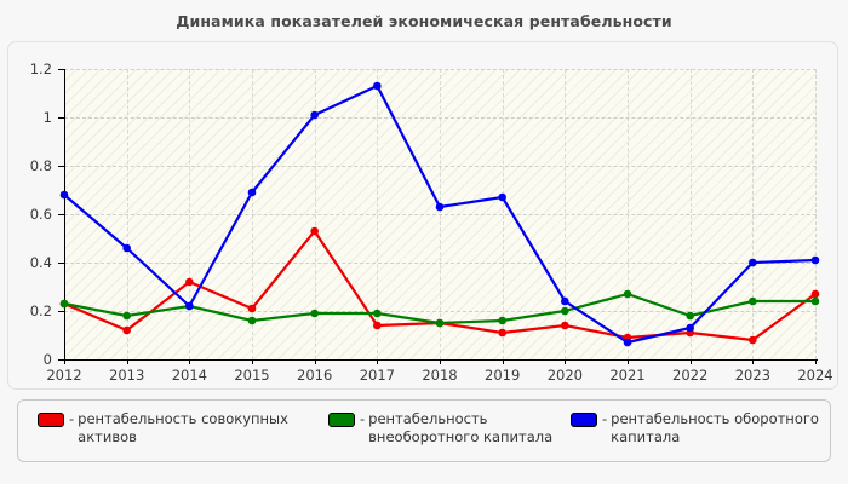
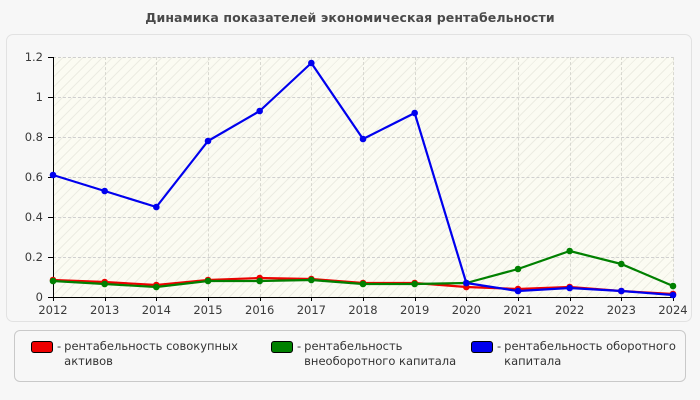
рентабельность совокупных активов/2012: 0.23 -> 0.09
рентабельность внеоборотного капитала/2012: 0.23 -> 0.08
рентабельность оборотного капитала/2012: 0.68 -> 0.61
рентабельность совокупных активов/2013: 0.12 -> 0.07
рентабельность внеоборотного капитала/2013: 0.18 -> 0.07
рентабельность оборотного капитала/2013: 0.46 -> 0.53
рентабельность совокупных активов/2014: 0.32 -> 0.06
рентабельность внеоборотного капитала/2014: 0.22 -> 0.05
рентабельность оборотного капитала/2014: 0.22 -> 0.45
рентабельность совокупных активов/2015: 0.21 -> 0.09
рентабельность внеоборотного капитала/2015: 0.16 -> 0.08
рентабельность оборотного капитала/2015: 0.69 -> 0.78
рентабельность совокупных активов/2016: 0.53 -> 0.10
рентабельность внеоборотного капитала/2016: 0.19 -> 0.08
рентабельность оборотного капитала/2016: 1.01 -> 0.93
рентабельность совокупных активов/2017: 0.14 -> 0.09
рентабельность внеоборотного капитала/2017: 0.19 -> 0.09
рентабельность оборотного капитала/2017: 1.13 -> 1.17
рентабельность совокупных активов/2018: 0.15 -> 0.07
рентабельность внеоборотного капитала/2018: 0.15 -> 0.07
рентабельность оборотного капитала/2018: 0.63 -> 0.79
рентабельность совокупных активов/2019: 0.11 -> 0.07
рентабельность внеоборотного капитала/2019: 0.16 -> 0.07
рентабельность оборотного капитала/2019: 0.67 -> 0.92
рентабельность совокупных активов/2020: 0.14 -> 0.05
рентабельность внеоборотного капитала/2020: 0.20 -> 0.07
рентабельность оборотного капитала/2020: 0.24 -> 0.07
рентабельность совокупных активов/2021: 0.09 -> 0.04
рентабельность внеоборотного капитала/2021: 0.27 -> 0.14
рентабельность оборотного капитала/2021: 0.07 -> 0.03
рентабельность совокупных активов/2022: 0.11 -> 0.05
рентабельность внеоборотного капитала/2022: 0.18 -> 0.23
рентабельность оборотного капитала/2022: 0.13 -> 0.04
рентабельность совокупных активов/2023: 0.08 -> 0.03
рентабельность внеоборотного капитала/2023: 0.24 -> 0.17
рентабельность оборотного капитала/2023: 0.40 -> 0.03
рентабельность совокупных активов/2024: 0.27 -> 0.01
рентабельность внеоборотного капитала/2024: 0.24 -> 0.06
рентабельность оборотного капитала/2024: 0.41 -> 0.01
